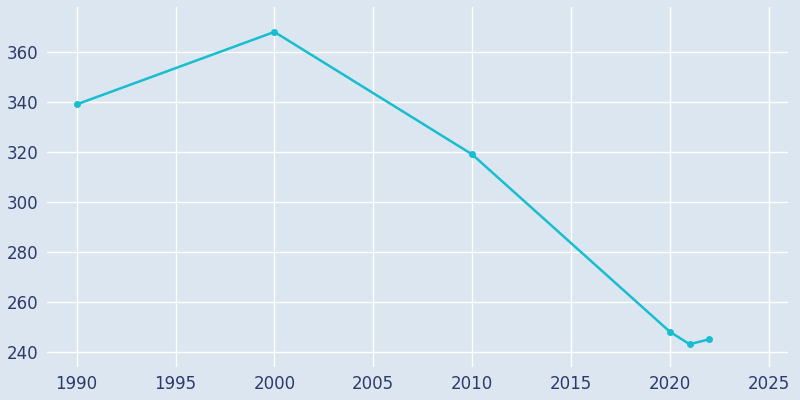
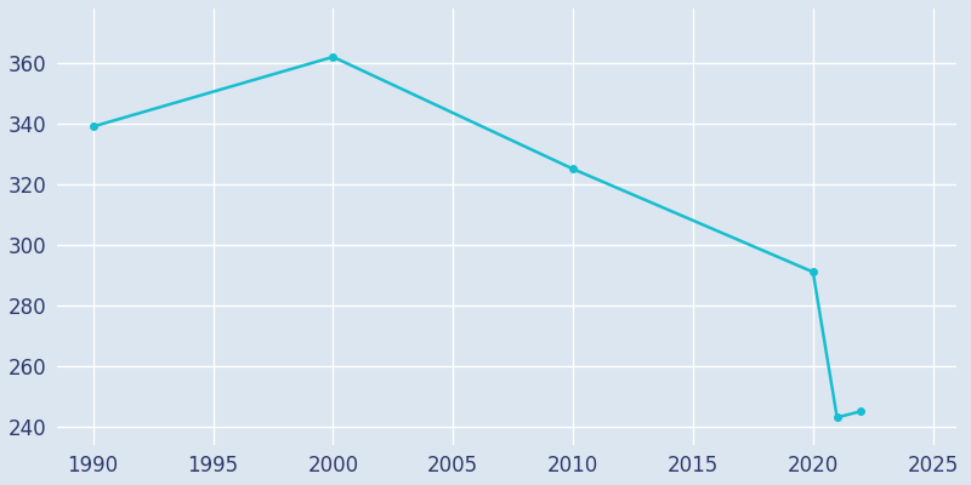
2000: 368 -> 362
2010: 319 -> 325
2020: 248 -> 291
